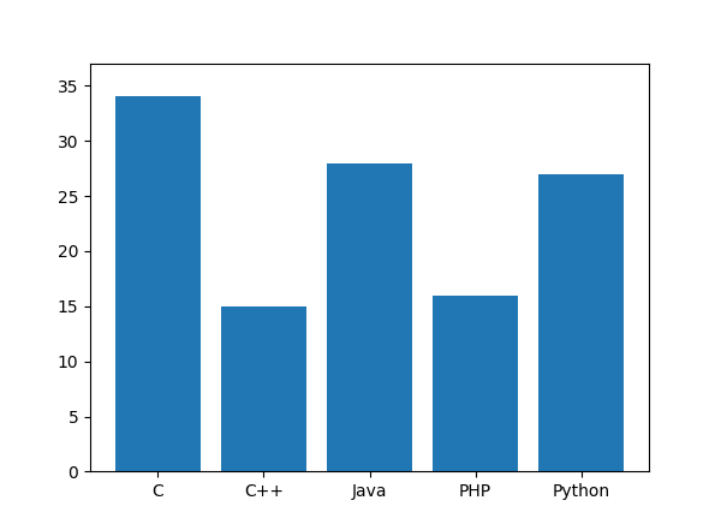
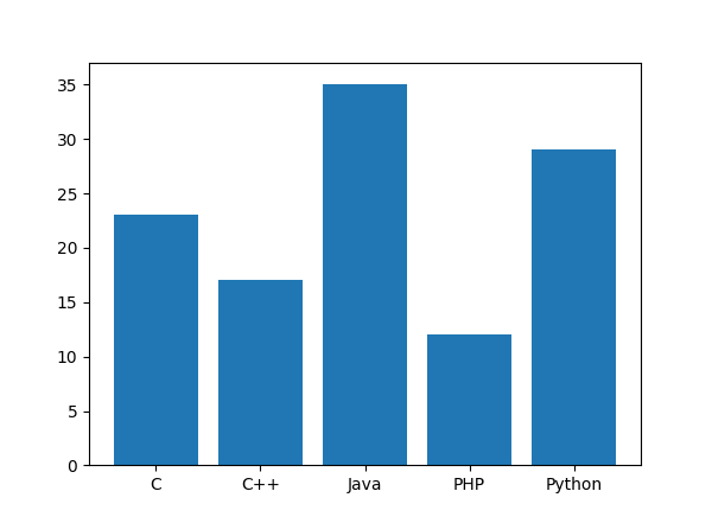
C: 34 -> 23
C++: 15 -> 17
Java: 28 -> 35
PHP: 16 -> 12
Python: 27 -> 29
